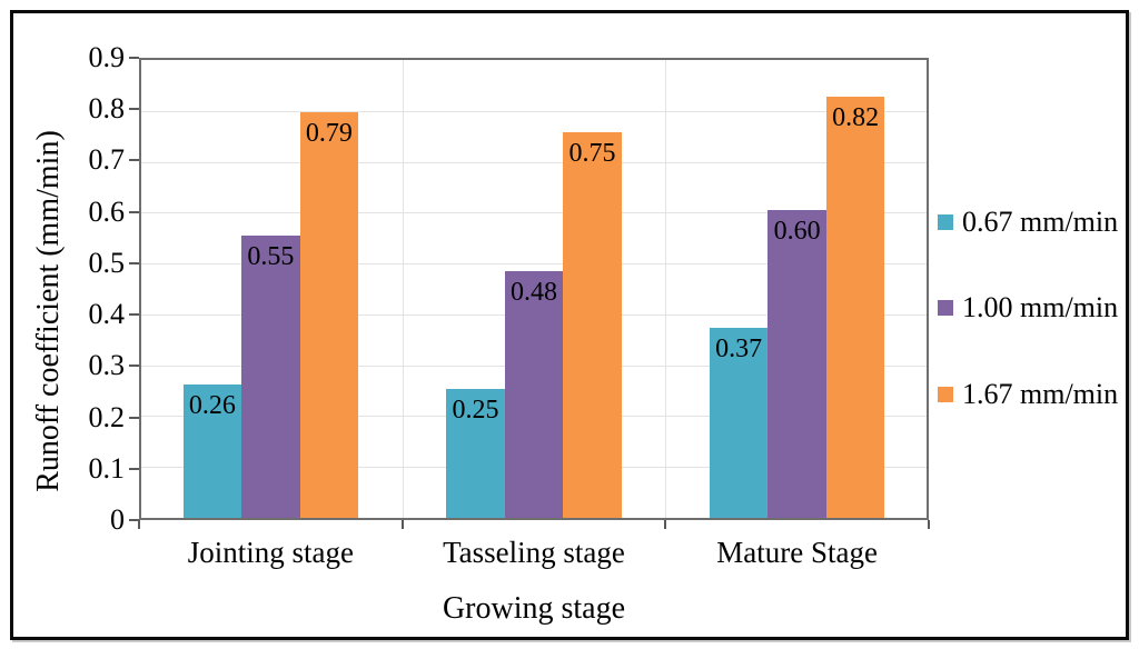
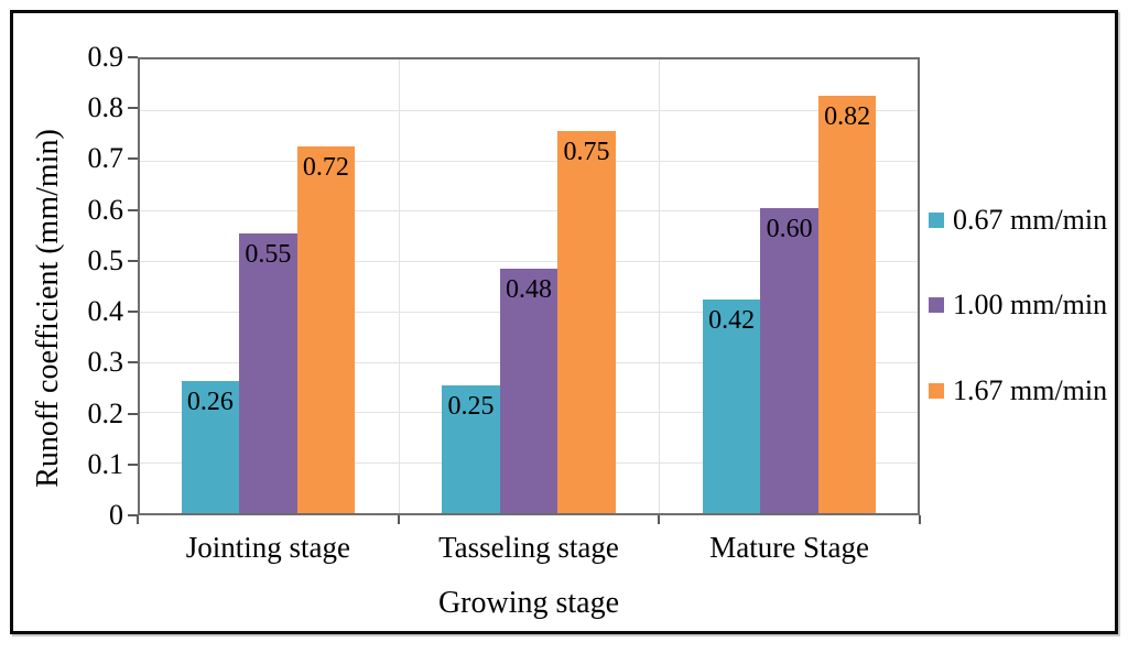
1.67 mm/min/Jointing stage: 0.79 -> 0.72
0.67 mm/min/Mature Stage: 0.37 -> 0.42
